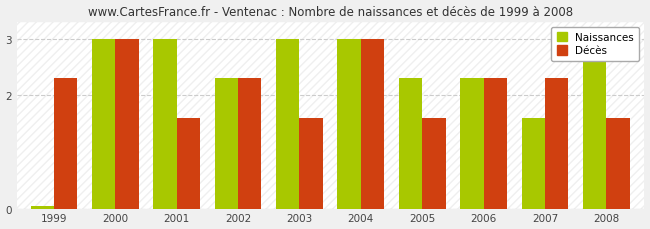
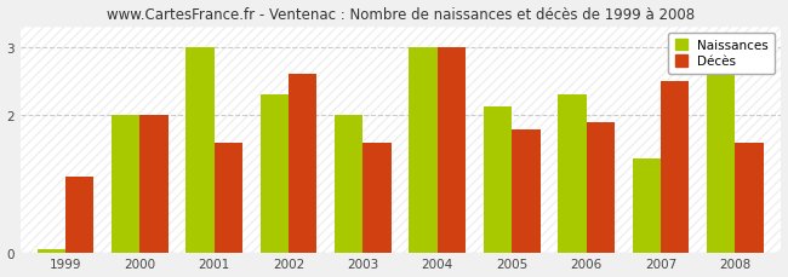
Décès/1999: 2.3 -> 1.1
Naissances/2000: 3.00 -> 2.00
Décès/2000: 3.0 -> 2.0
Décès/2002: 2.3 -> 2.6
Naissances/2003: 3.00 -> 2.00
Naissances/2005: 2.30 -> 2.12
Décès/2005: 1.6 -> 1.8
Décès/2006: 2.3 -> 1.9
Naissances/2007: 1.60 -> 1.36
Décès/2007: 2.3 -> 2.5
